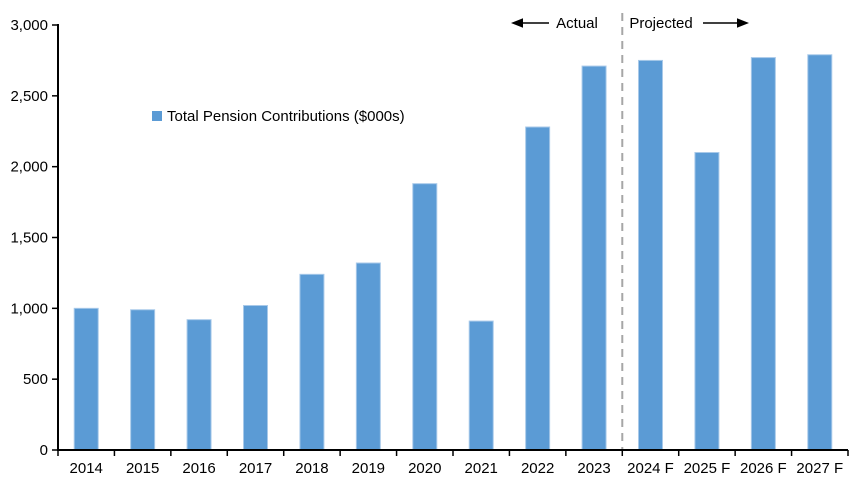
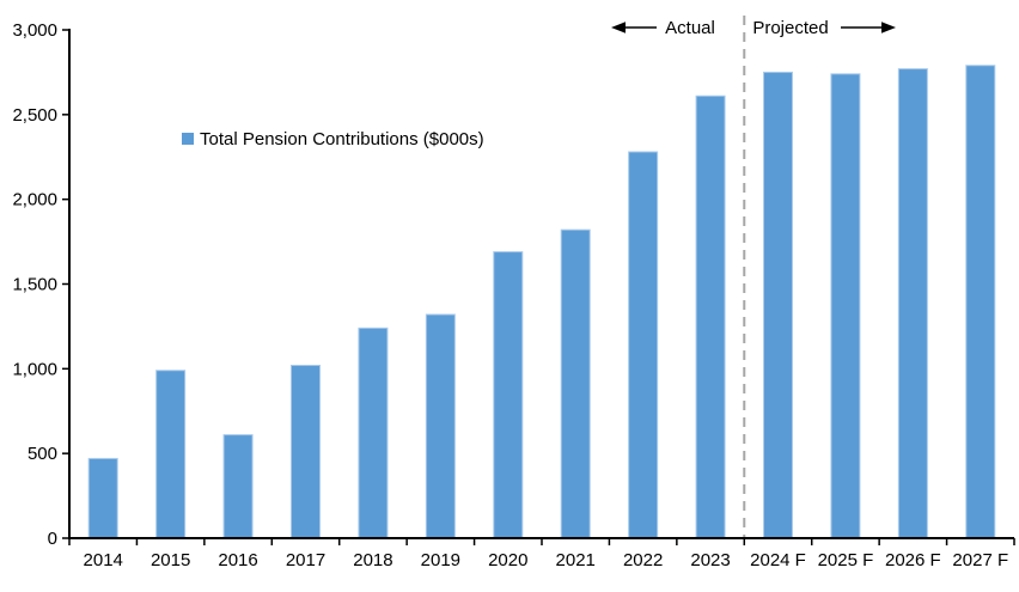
2014: 1000 -> 470
2016: 920 -> 610
2020: 1880 -> 1690
2021: 910 -> 1820
2023: 2710 -> 2610
2025 F: 2100 -> 2740
